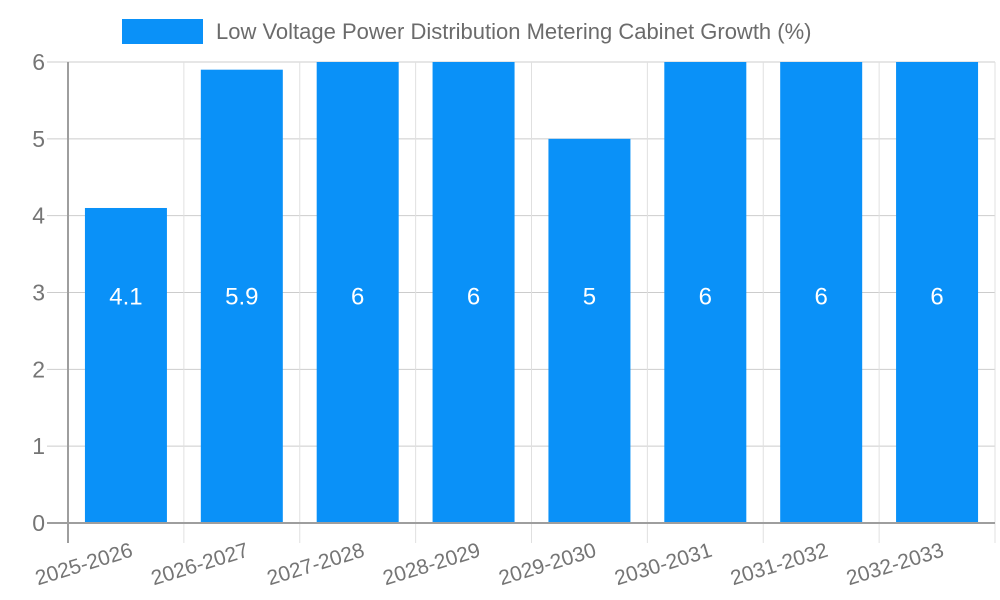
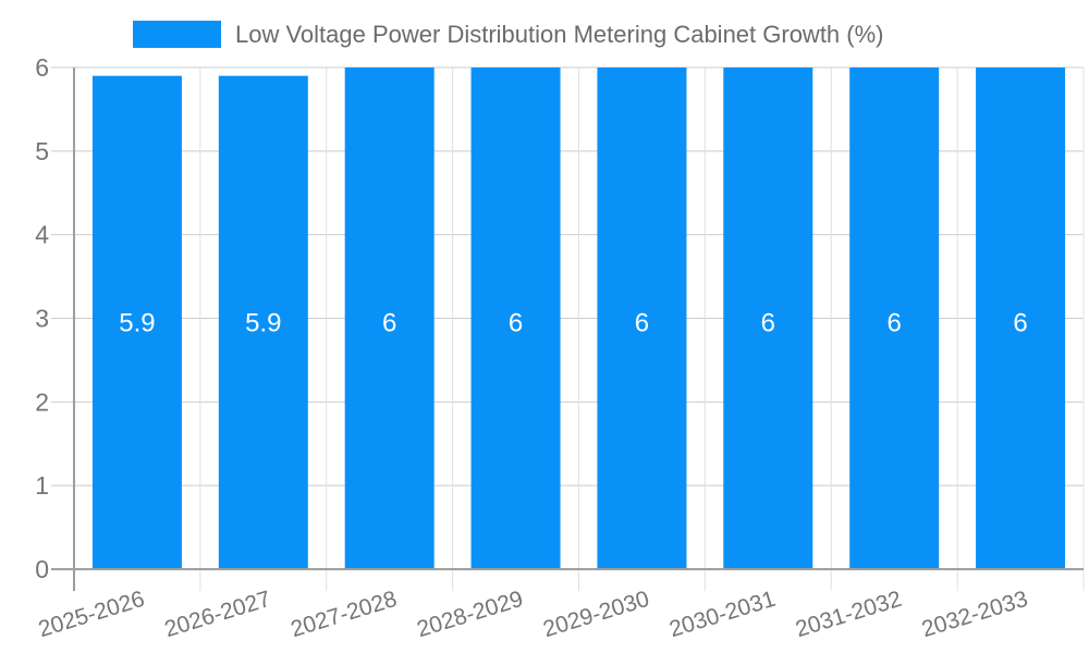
2025-2026: 4.1 -> 5.9
2029-2030: 5 -> 6
